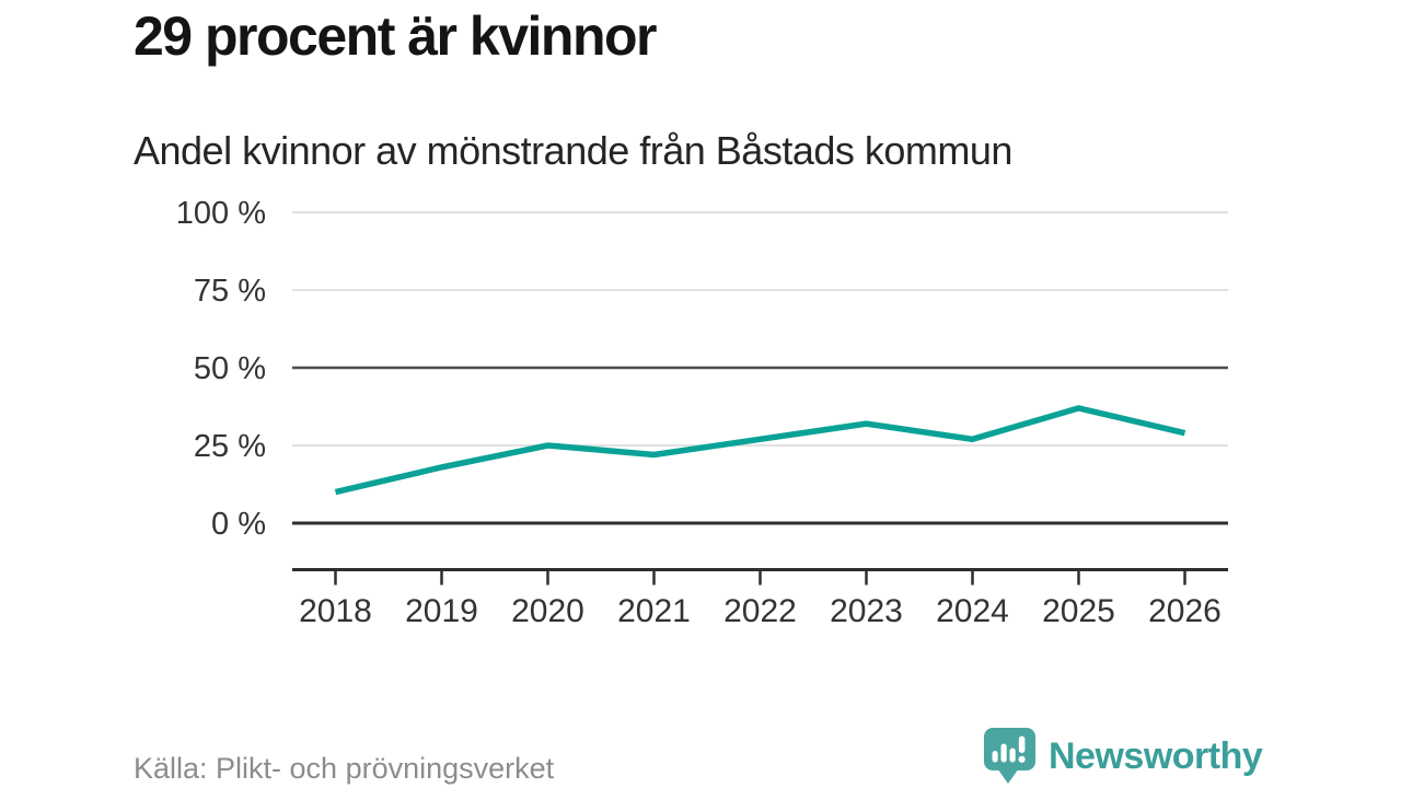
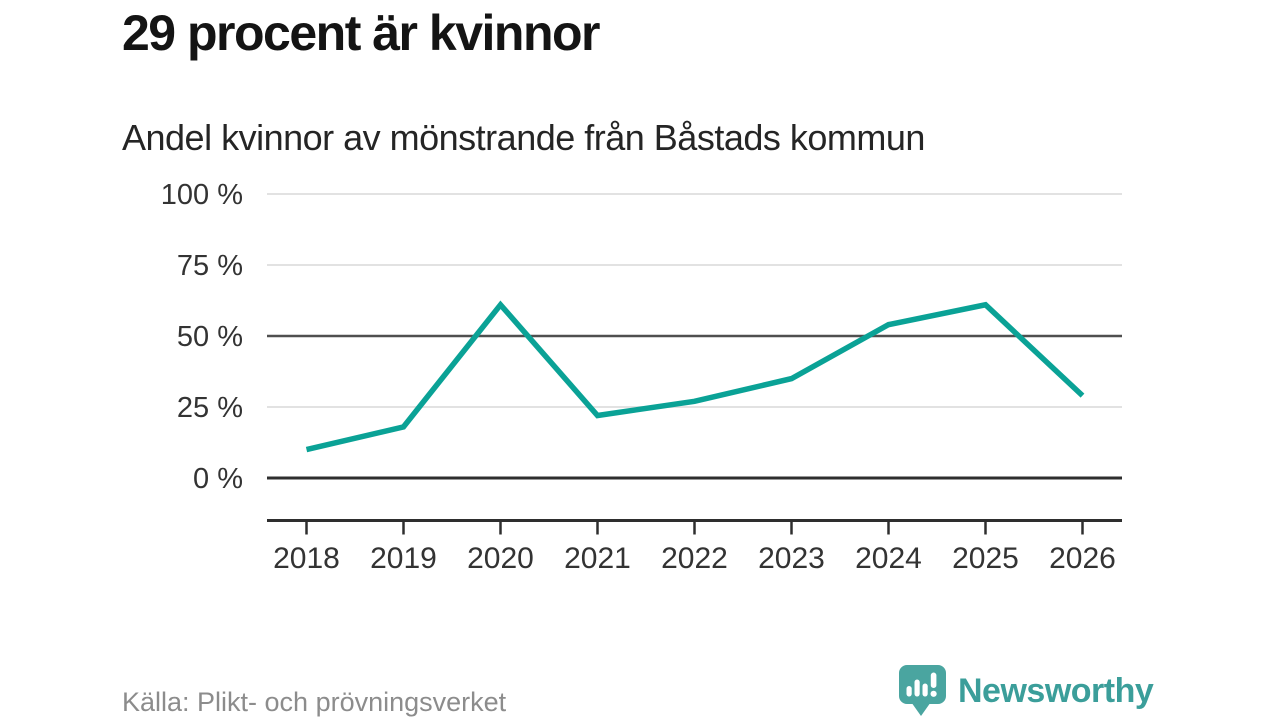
2020: 25% -> 61%
2023: 32% -> 35%
2024: 27% -> 54%
2025: 37% -> 61%
